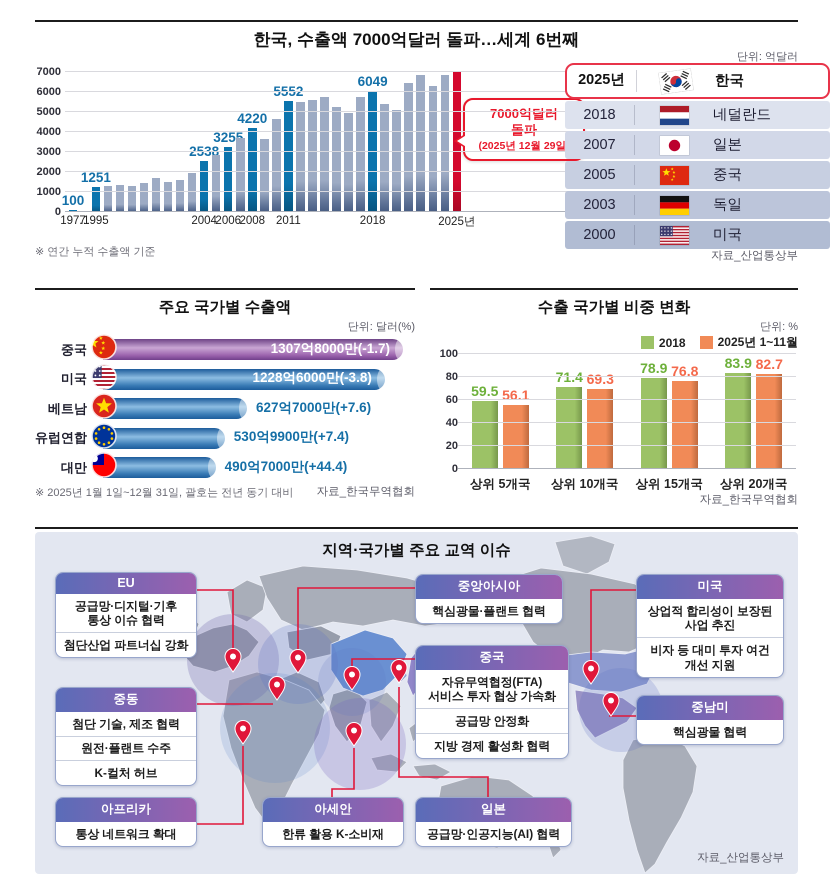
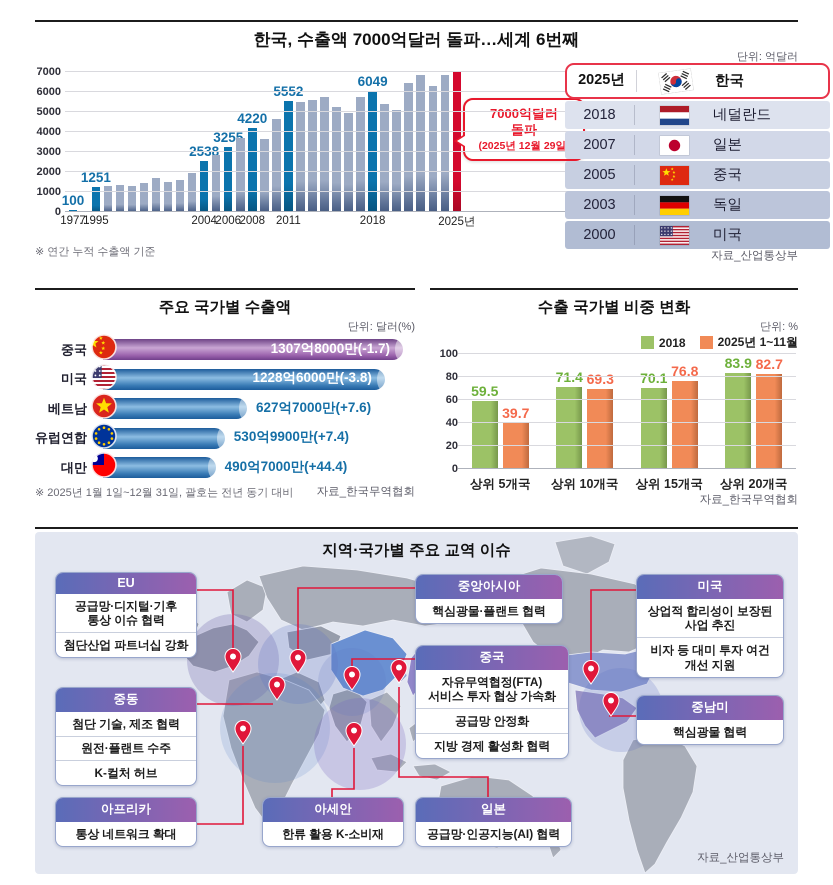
수출 국가별 비중 변화/2025년 1~11월/상위 5개국: 56.1 -> 39.7
수출 국가별 비중 변화/2018/상위 15개국: 78.9 -> 70.1
